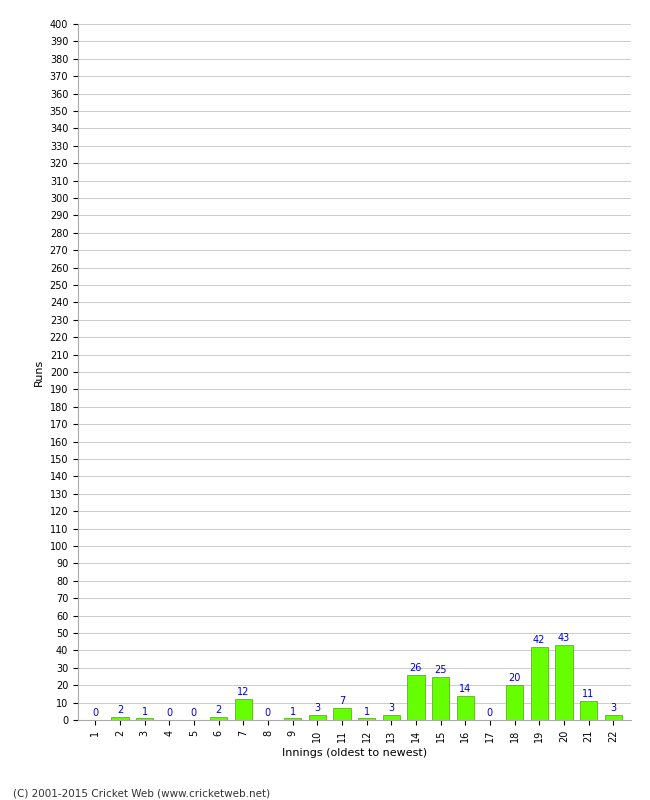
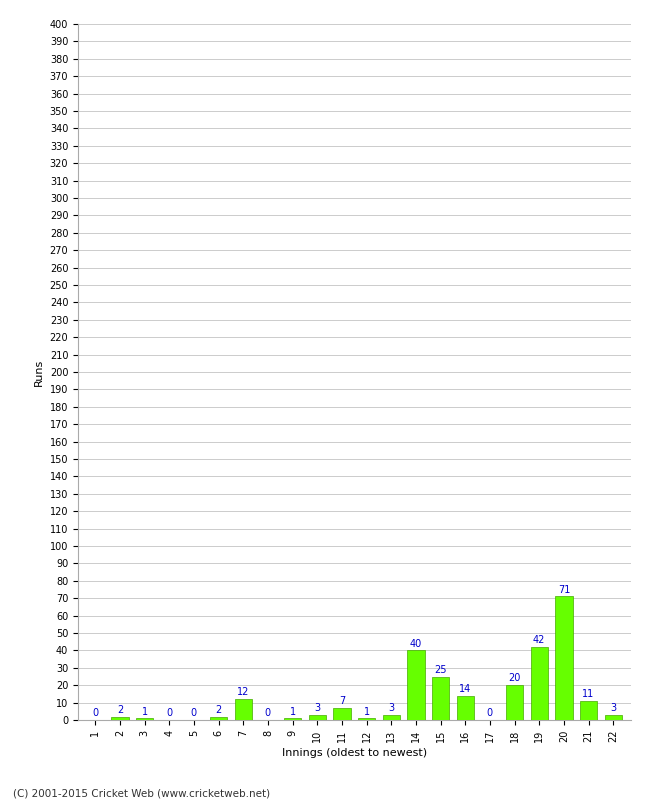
14: 26 -> 40
20: 43 -> 71
